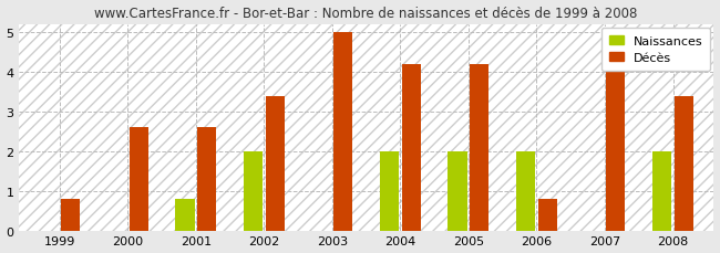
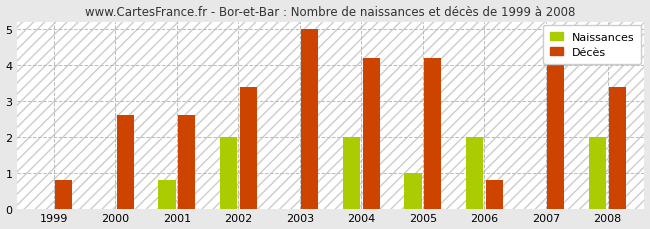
Naissances/2005: 2.0 -> 1.0
